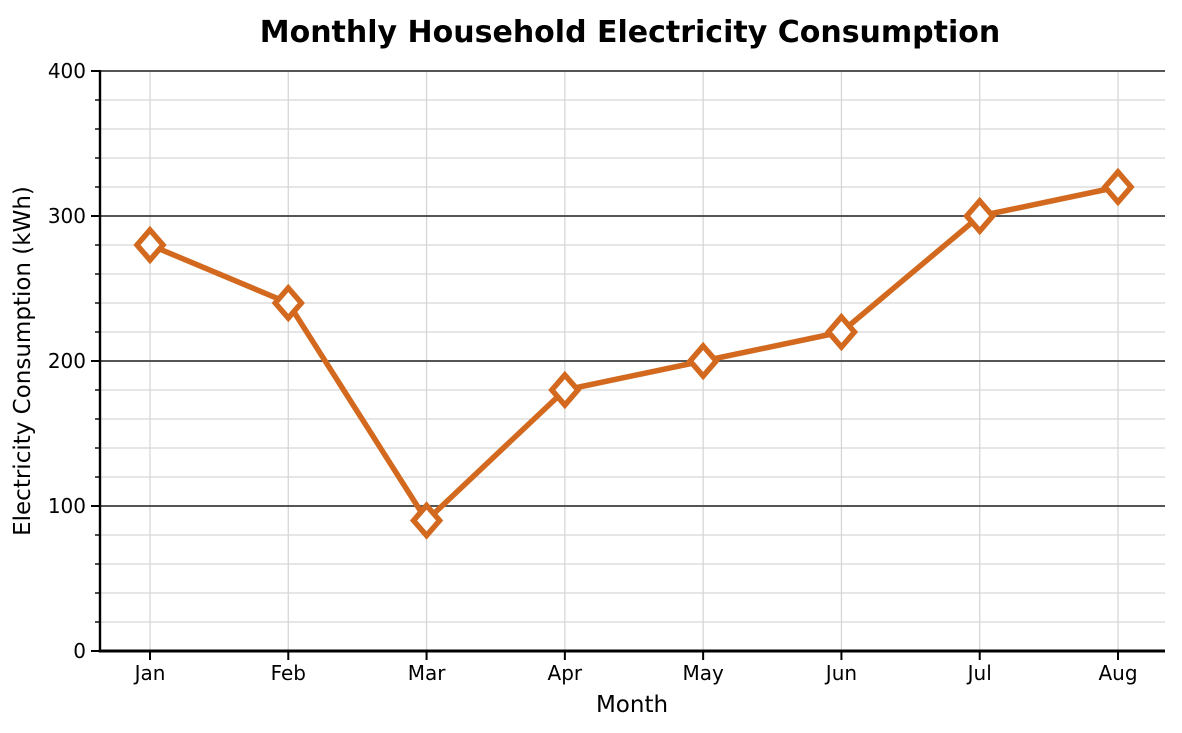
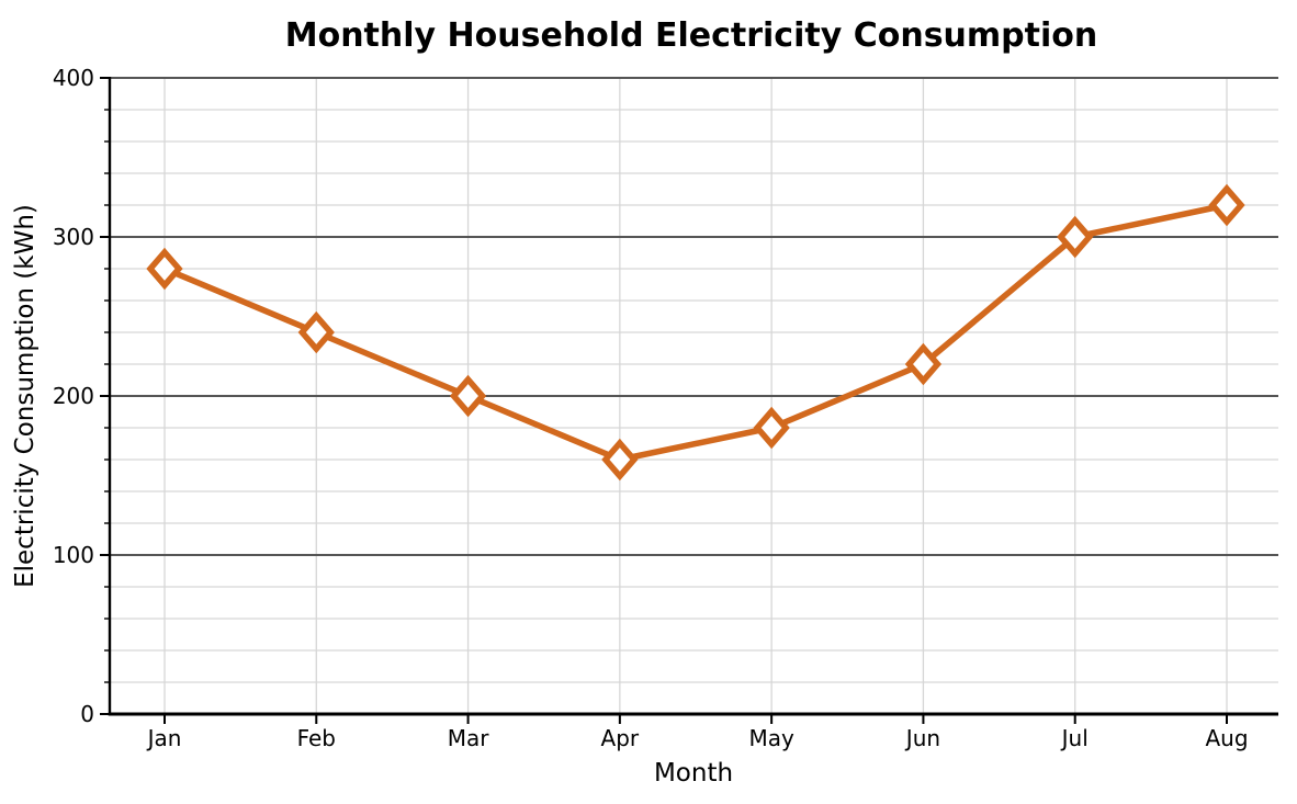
Mar: 90 -> 200
Apr: 180 -> 160
May: 200 -> 180
